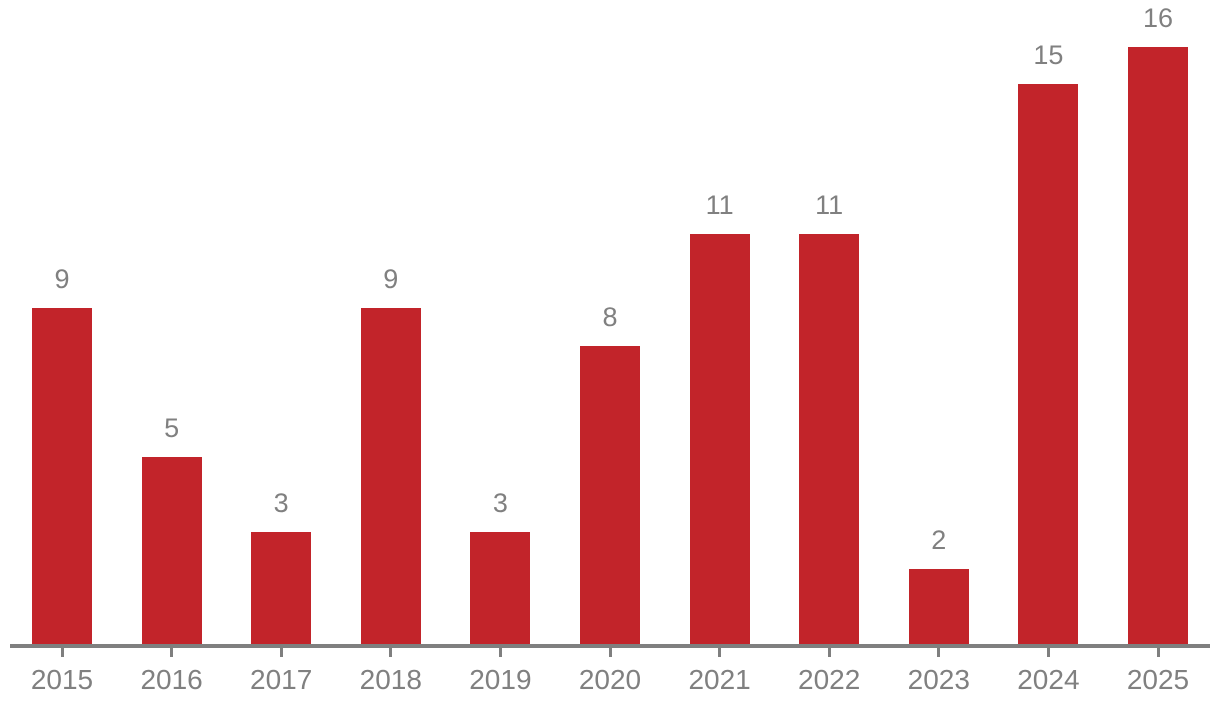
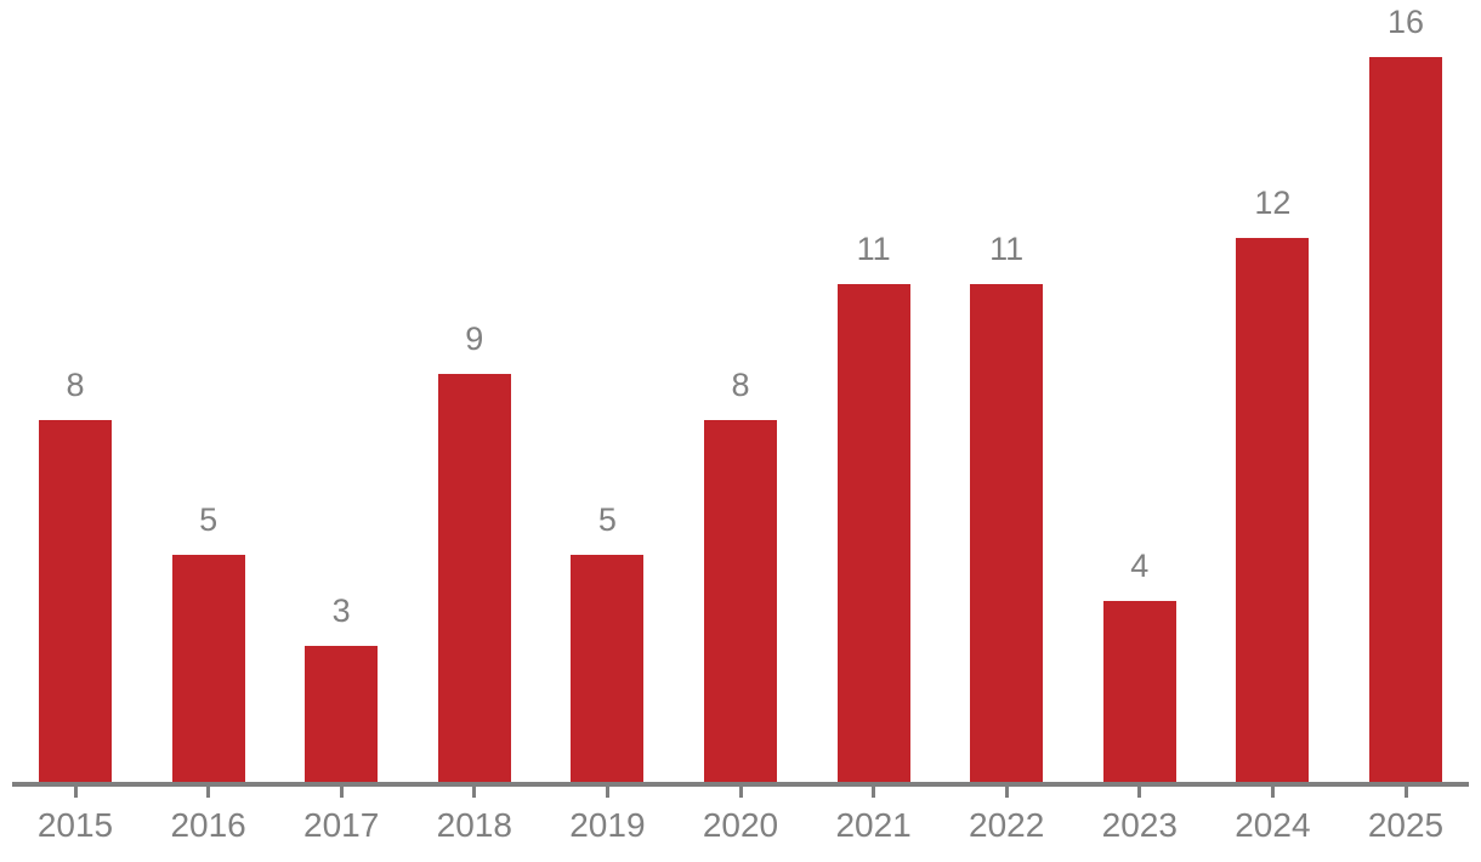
2015: 9 -> 8
2019: 3 -> 5
2023: 2 -> 4
2024: 15 -> 12
